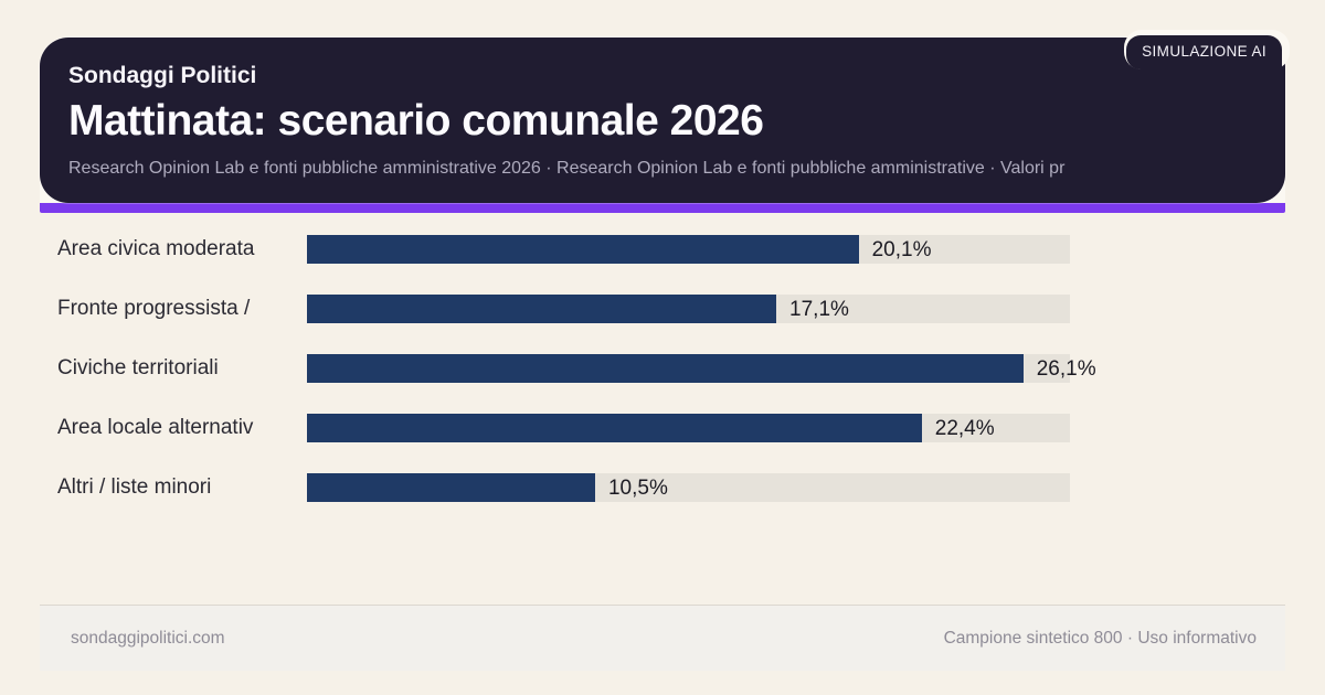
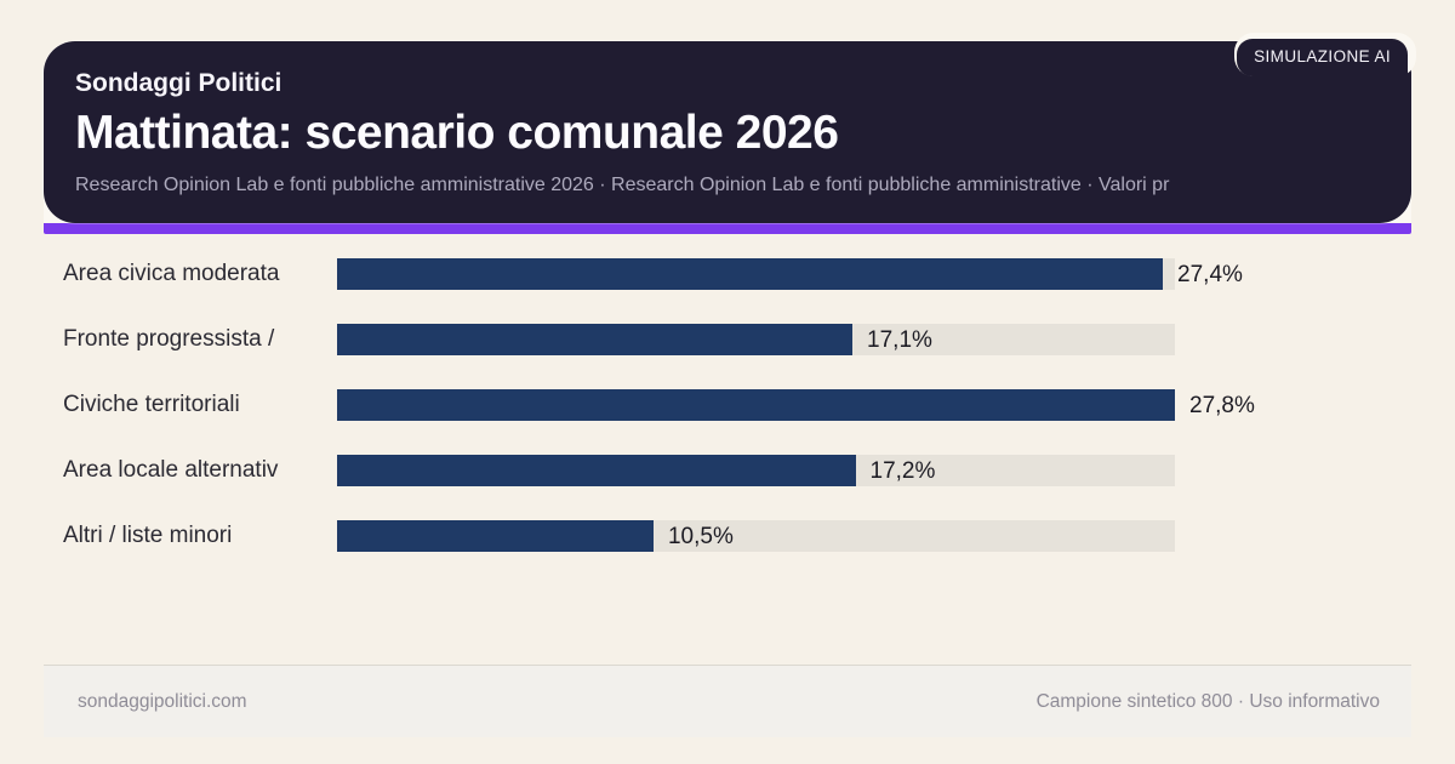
Area civica moderata: 20,1% -> 27,4%
Civiche territoriali: 26,1% -> 27,8%
Area locale alternativ: 22,4% -> 17,2%
